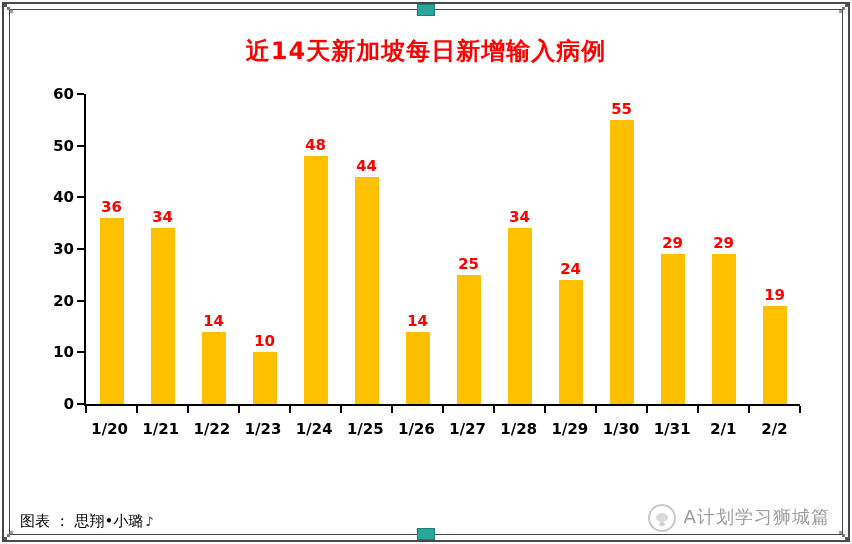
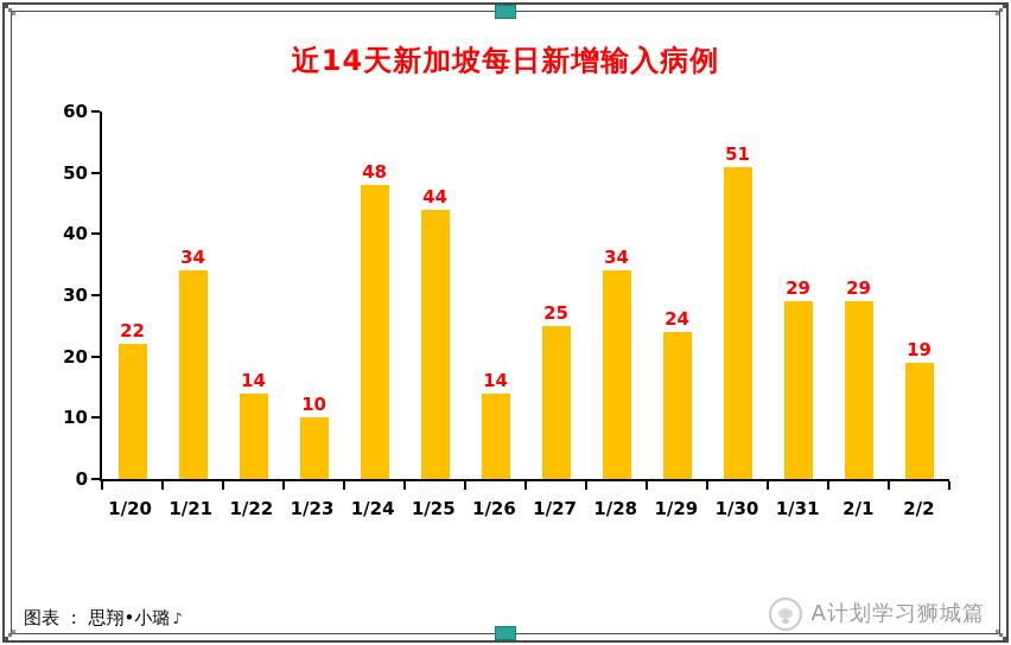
1/20: 36 -> 22
1/30: 55 -> 51
